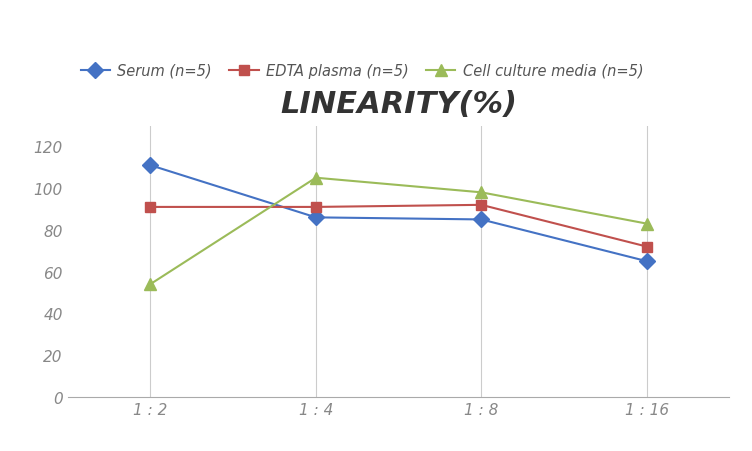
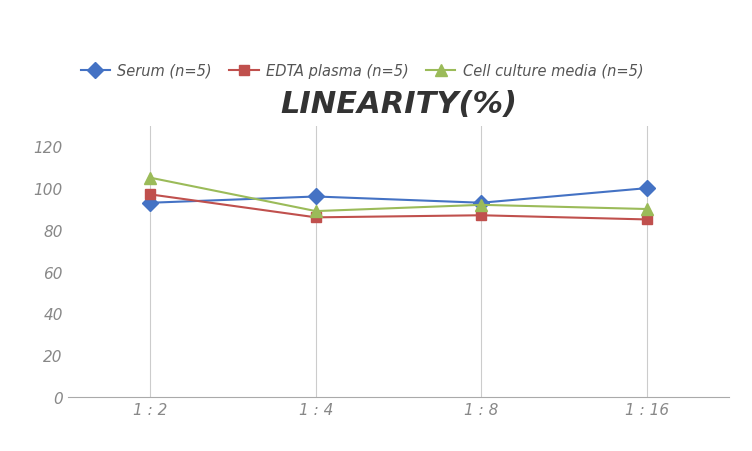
Serum (n=5)/1 : 2: 111 -> 93
EDTA plasma (n=5)/1 : 2: 91 -> 97
Cell culture media (n=5)/1 : 2: 54 -> 105
Serum (n=5)/1 : 4: 86 -> 96
EDTA plasma (n=5)/1 : 4: 91 -> 86
Cell culture media (n=5)/1 : 4: 105 -> 89
Serum (n=5)/1 : 8: 85 -> 93
EDTA plasma (n=5)/1 : 8: 92 -> 87
Cell culture media (n=5)/1 : 8: 98 -> 92
Serum (n=5)/1 : 16: 65 -> 100
EDTA plasma (n=5)/1 : 16: 72 -> 85
Cell culture media (n=5)/1 : 16: 83 -> 90
